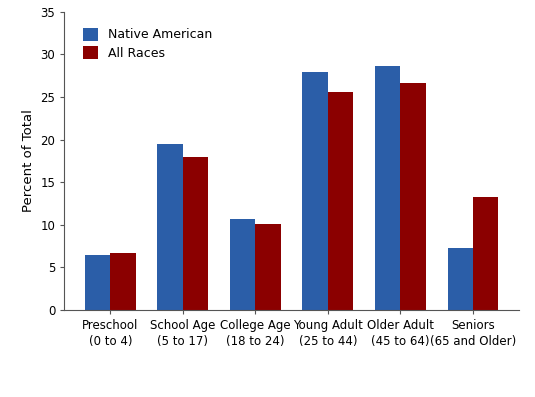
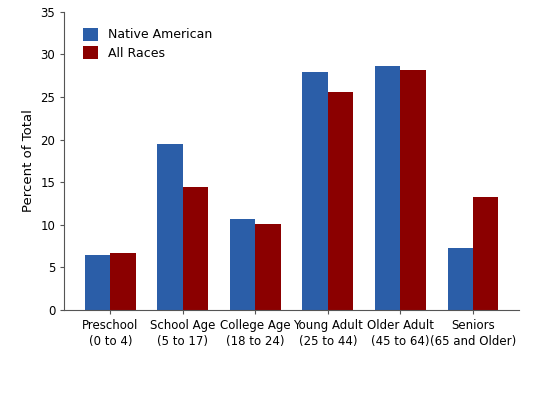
All Races/School Age (5 to 17): 17.9 -> 14.4
All Races/Older Adult (45 to 64): 26.7 -> 28.2
